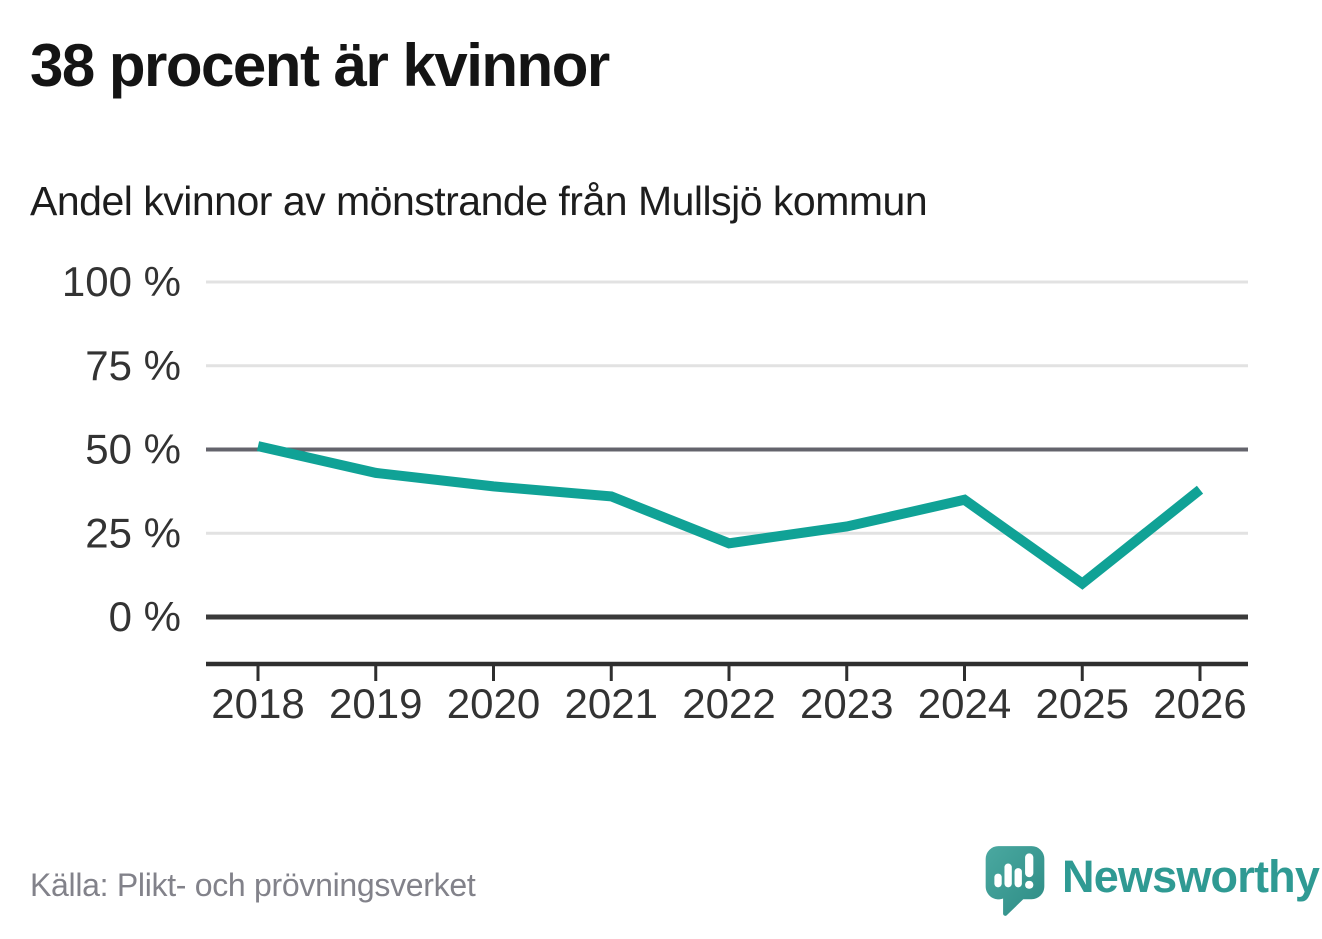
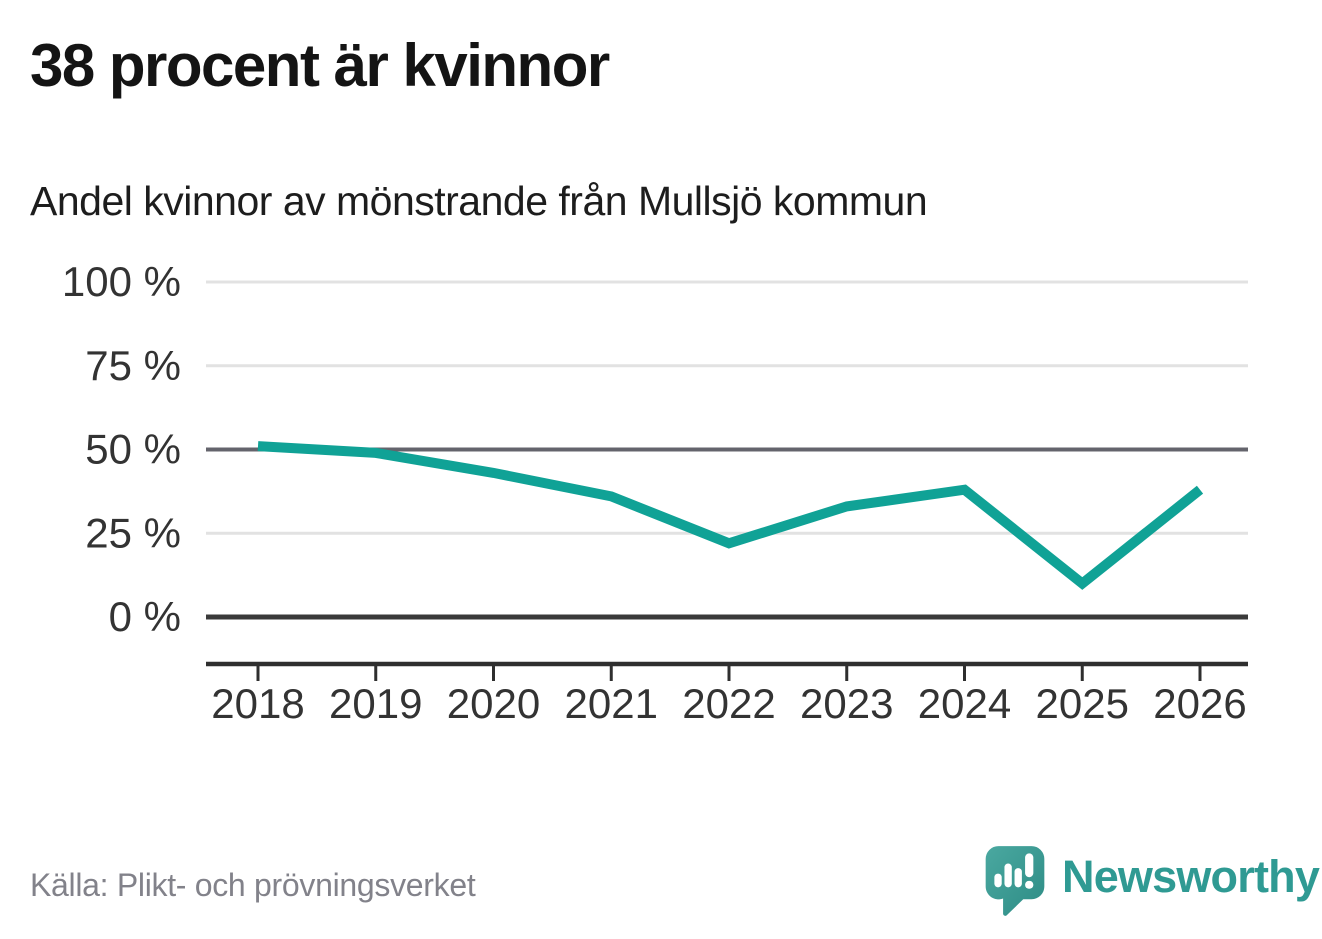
2019: 43% -> 49%
2020: 39% -> 43%
2023: 27% -> 33%
2024: 35% -> 38%
